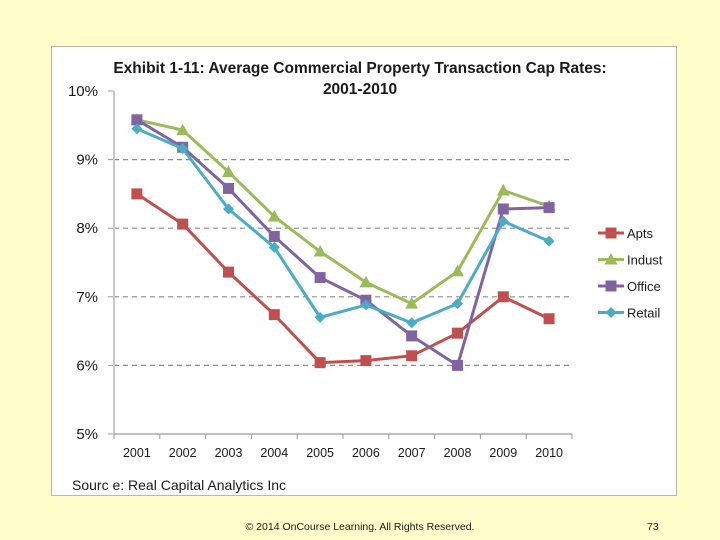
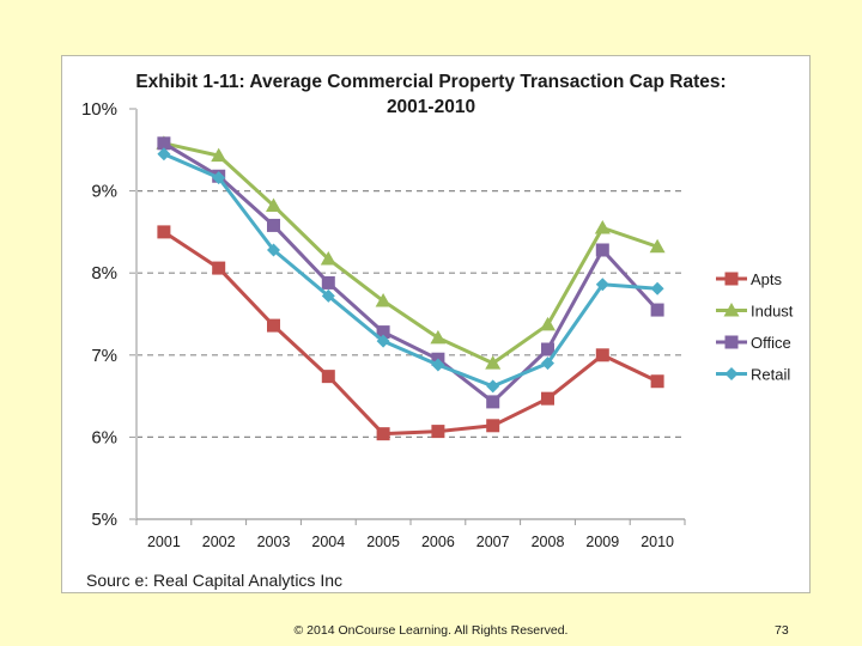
Retail/2005: 6.7% -> 7.2%
Office/2008: 6.0% -> 7.1%
Retail/2009: 8.1% -> 7.9%
Office/2010: 8.3% -> 7.5%
